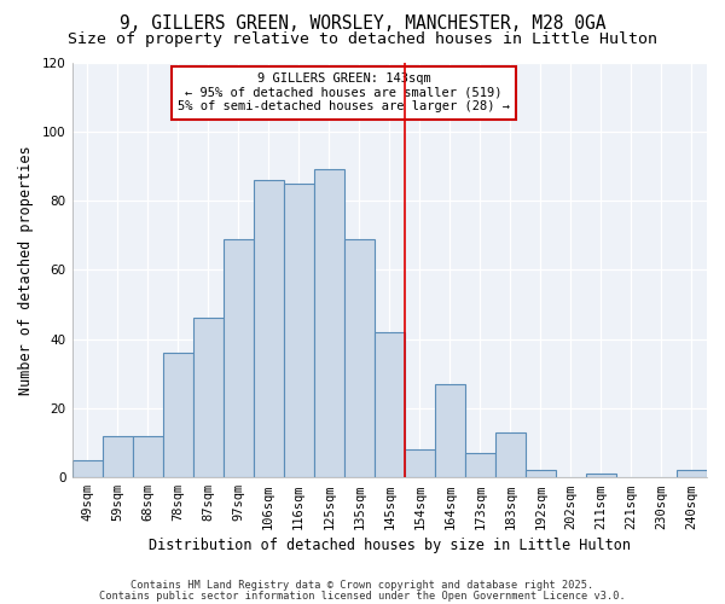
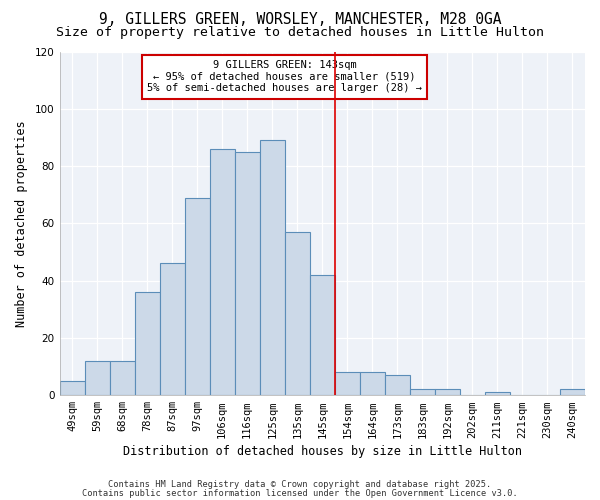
135sqm: 69 -> 57
164sqm: 27 -> 8
183sqm: 13 -> 2
